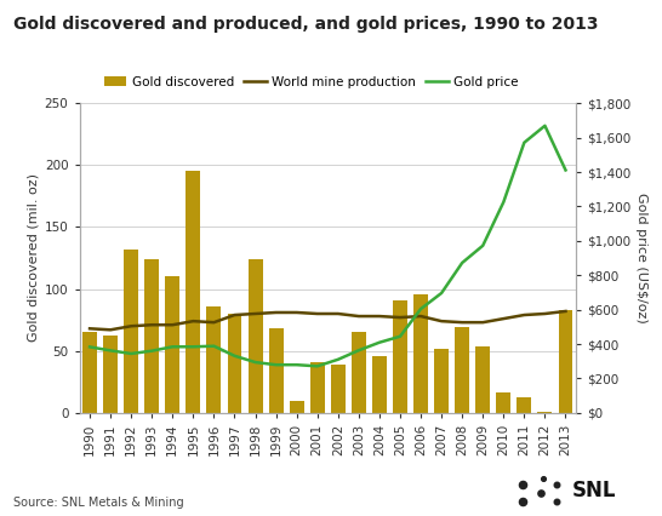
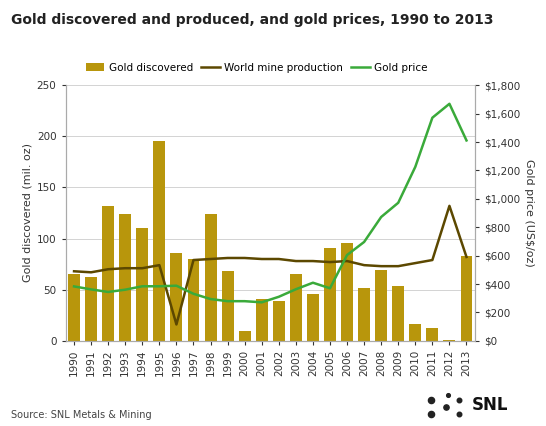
World mine production/1996: 73 -> 16
Gold price/2005: $440 -> $370
World mine production/2012: 80 -> 132
